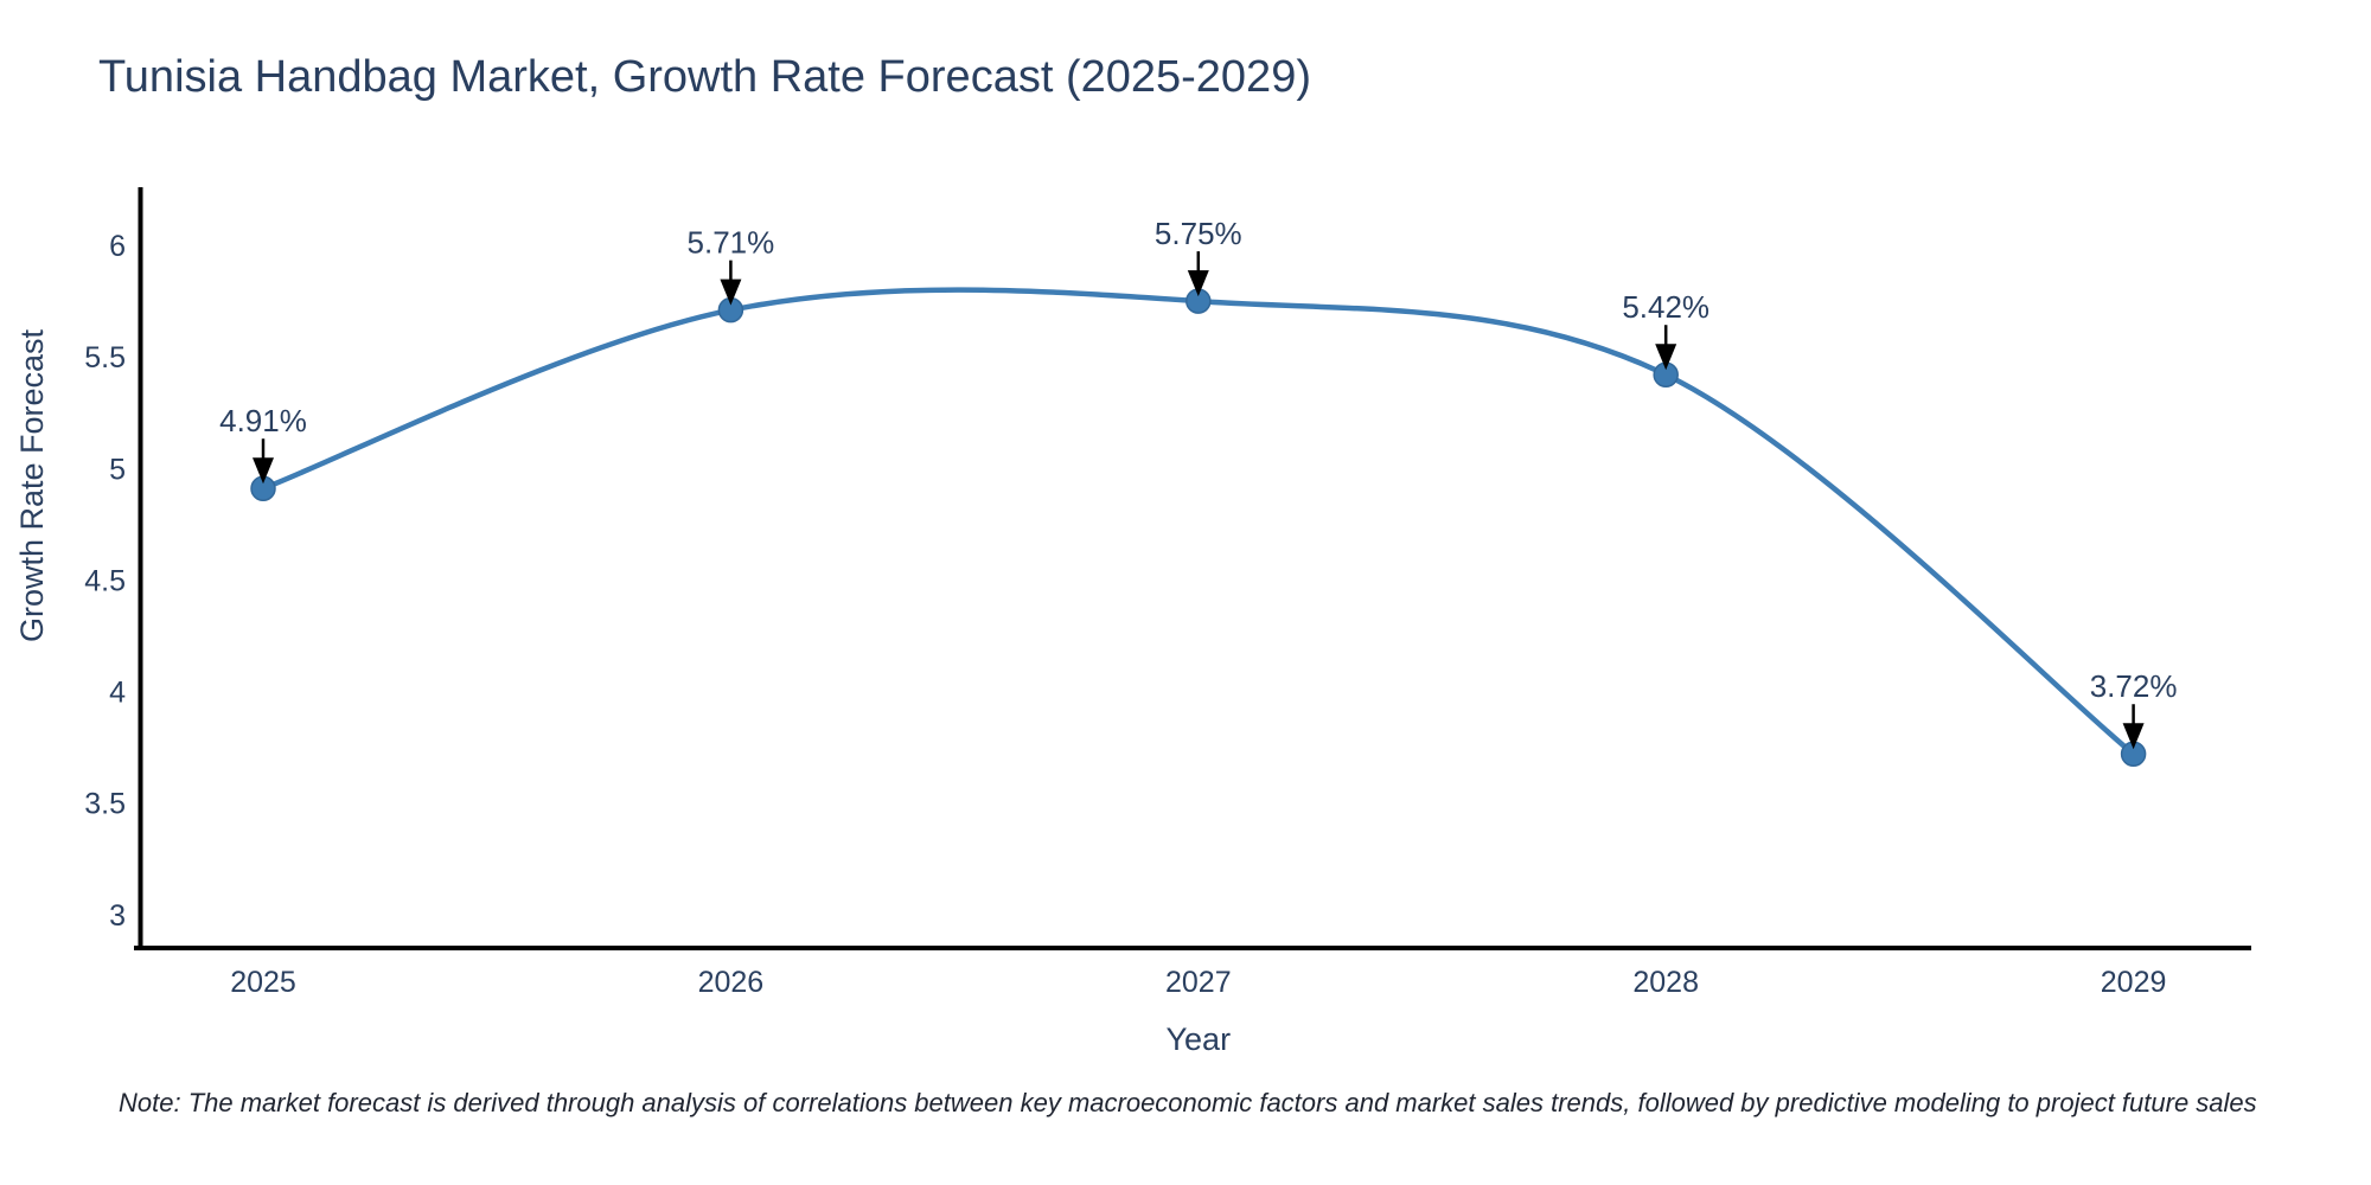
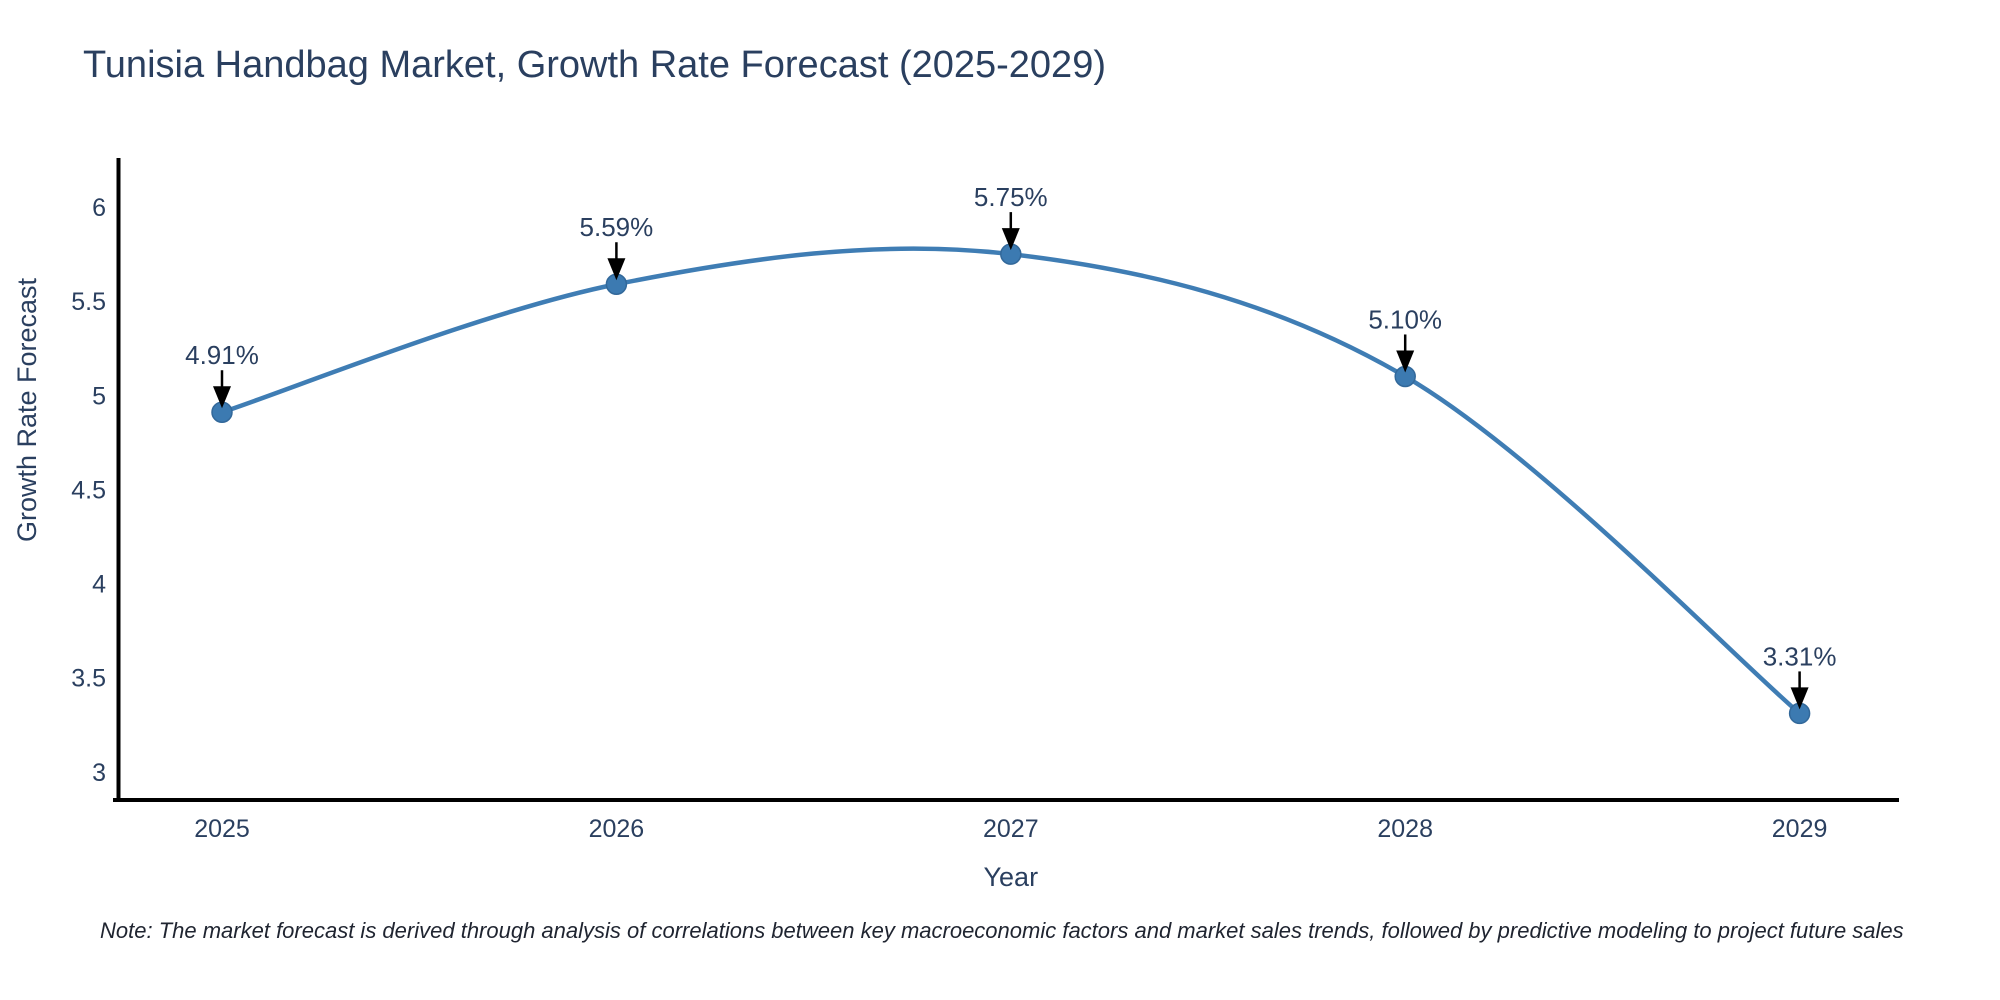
2026: 5.71% -> 5.59%
2028: 5.42% -> 5.10%
2029: 3.72% -> 3.31%
